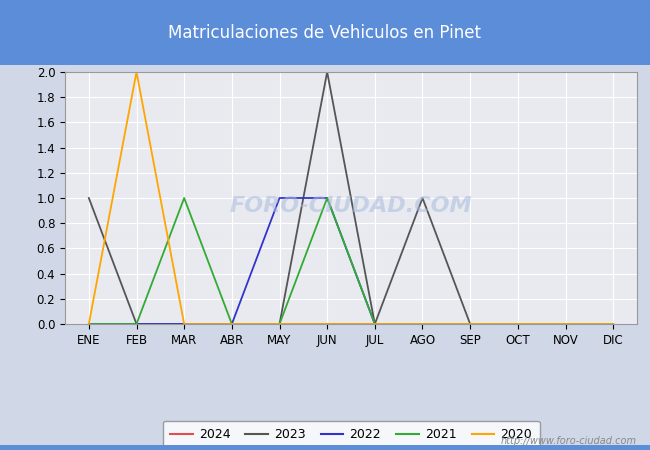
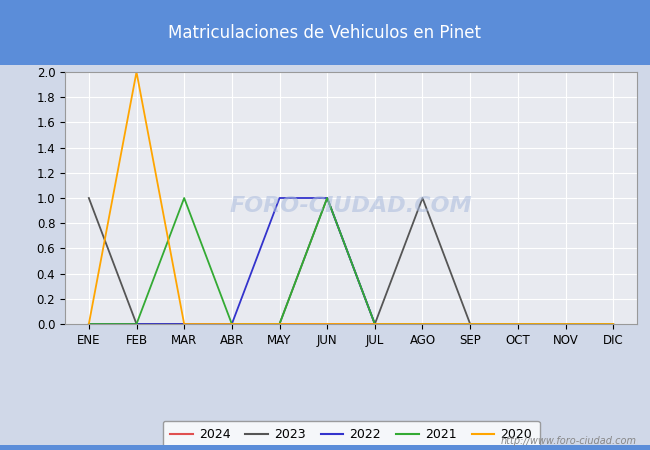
2023/JUN: 2 -> 1
